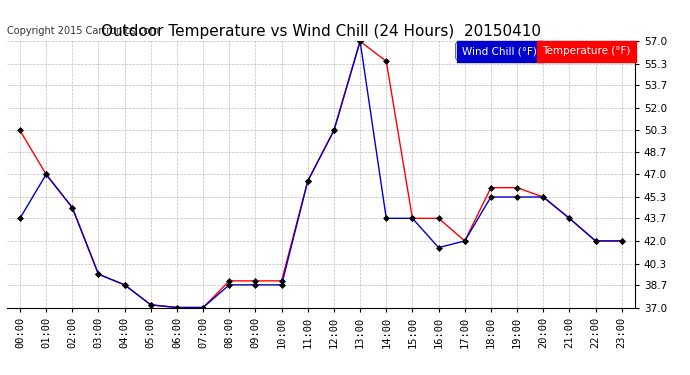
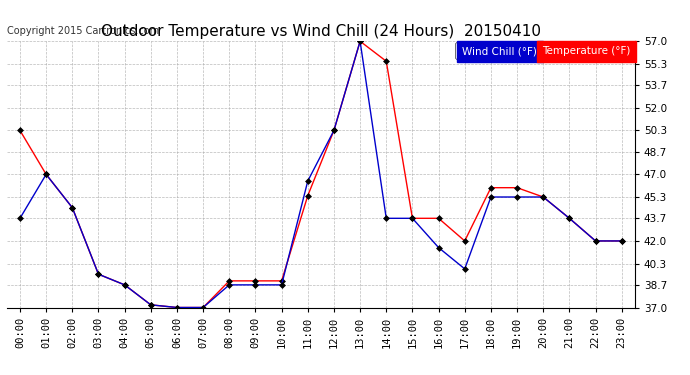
Temperature (°F)/11:00: 46.5 -> 45.4
Wind Chill (°F)/17:00: 42.0 -> 39.9
